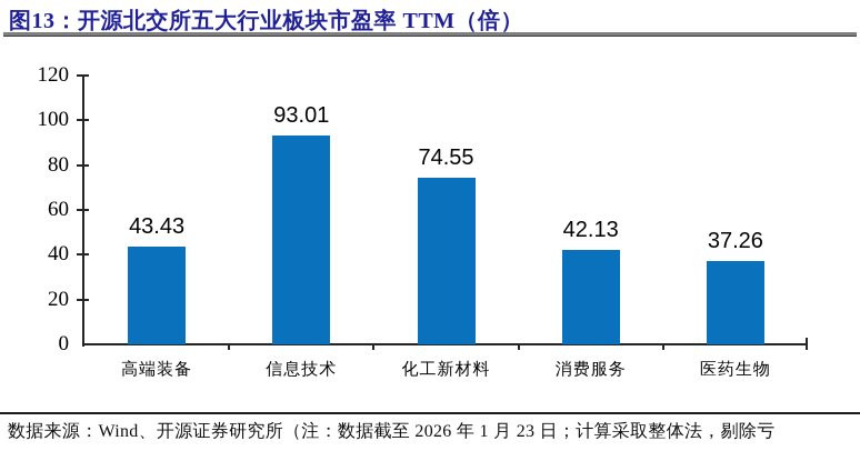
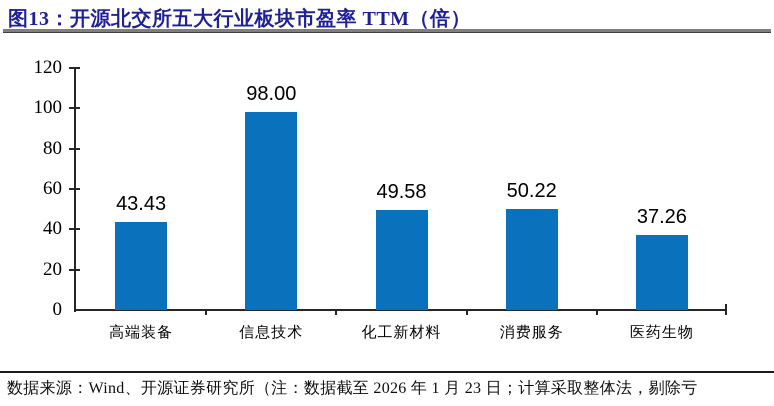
信息技术: 93.01 -> 98.00
化工新材料: 74.55 -> 49.58
消费服务: 42.13 -> 50.22
